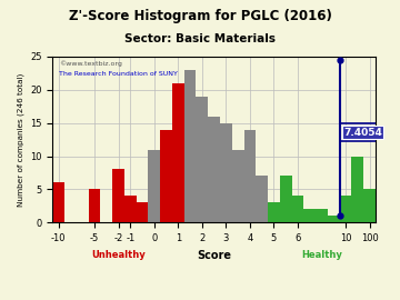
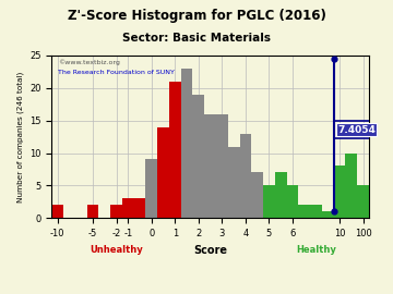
-10: 6 -> 2
-5: 5 -> 2
-2: 8 -> 2
-1: 4 -> 3
0: 11 -> 9
3: 15 -> 16
4: 14 -> 13
5: 3 -> 5
6: 4 -> 5
10: 4 -> 8
